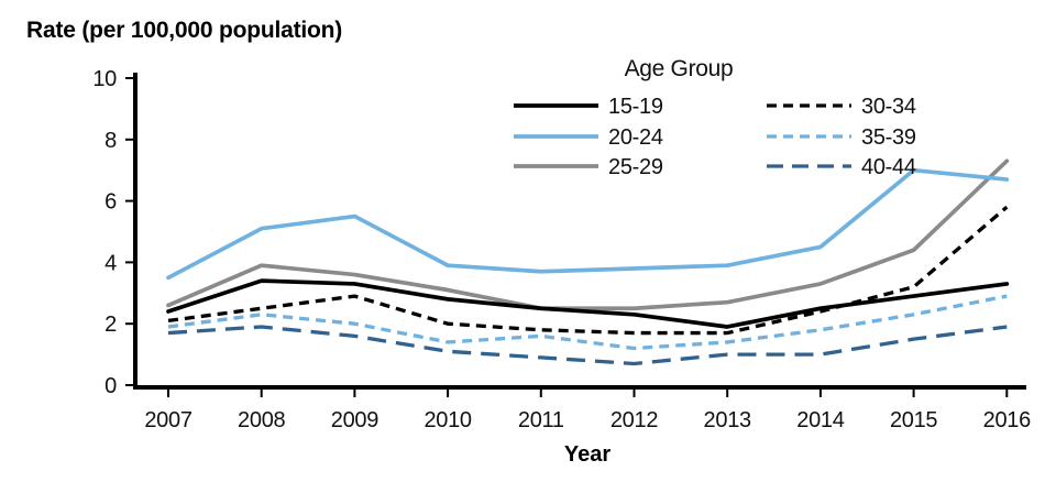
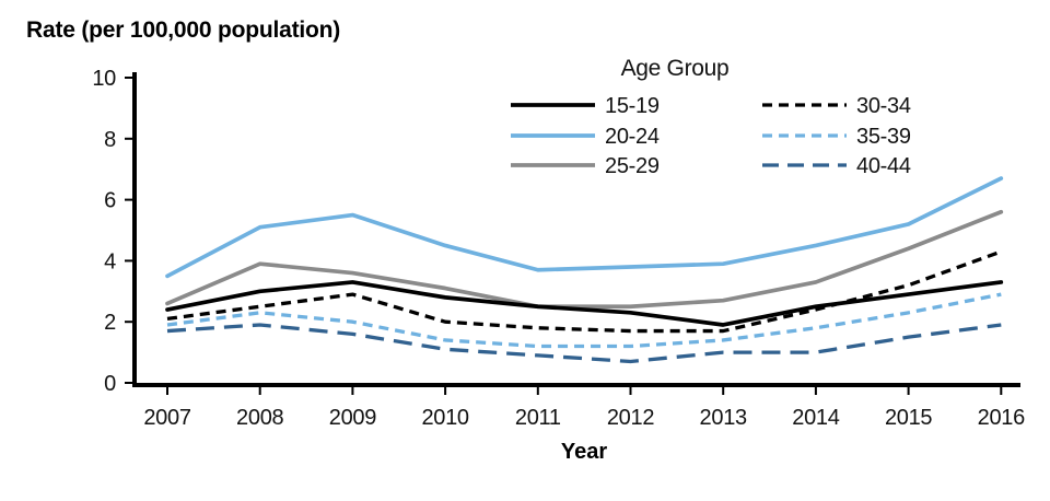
15-19/2008: 3.4 -> 3.0
20-24/2010: 3.9 -> 4.5
35-39/2011: 1.6 -> 1.2
20-24/2015: 7.0 -> 5.2
25-29/2016: 7.3 -> 5.6
30-34/2016: 5.8 -> 4.3
